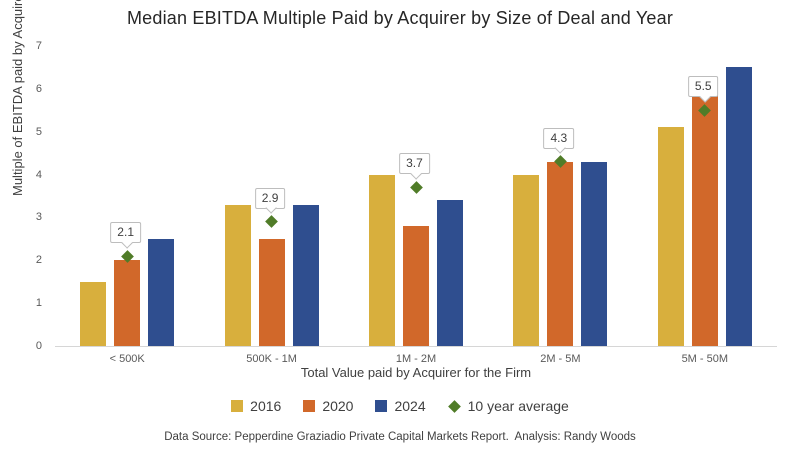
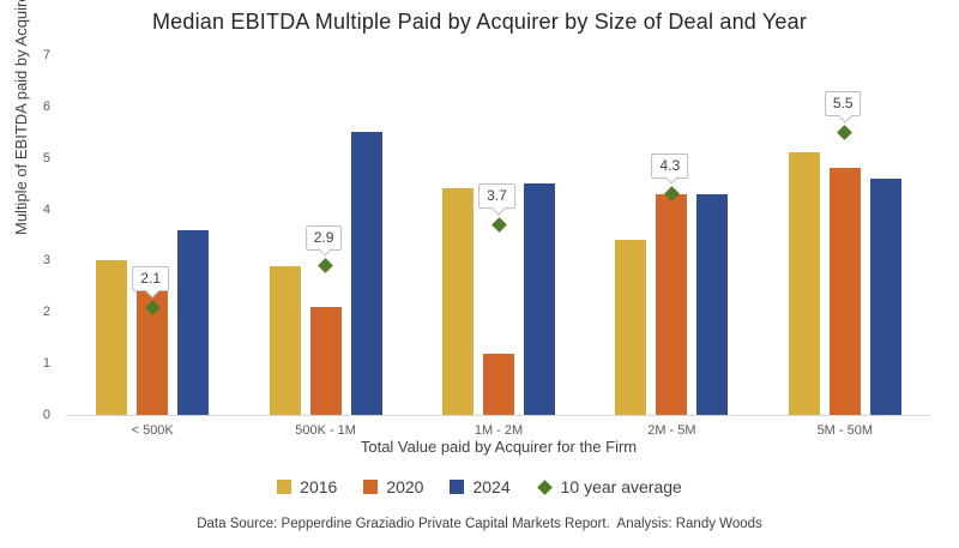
2016/< 500K: 1.5 -> 3.0
2020/< 500K: 2.0 -> 2.8
2024/< 500K: 2.5 -> 3.6
2016/500K - 1M: 3.3 -> 2.9
2020/500K - 1M: 2.5 -> 2.1
2024/500K - 1M: 3.3 -> 5.5
2016/1M - 2M: 4.0 -> 4.4
2020/1M - 2M: 2.8 -> 1.2
2024/1M - 2M: 3.4 -> 4.5
2016/2M - 5M: 4.0 -> 3.4
2020/5M - 50M: 5.9 -> 4.8
2024/5M - 50M: 6.5 -> 4.6
